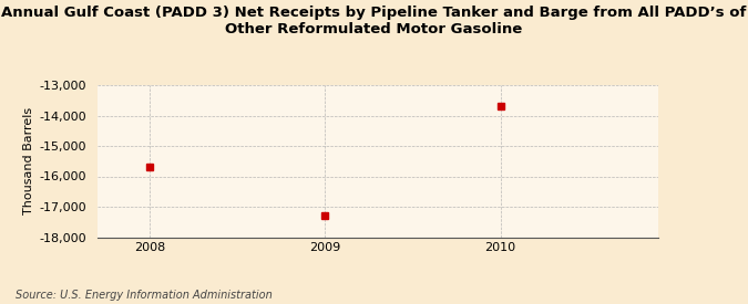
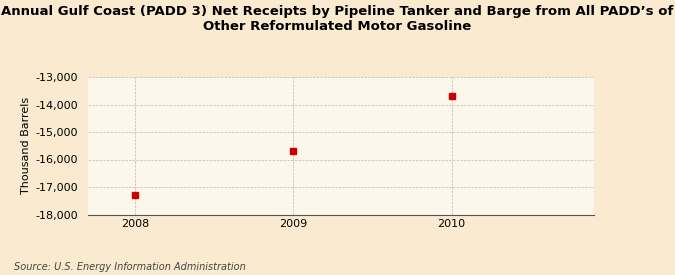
2008: -15,700 -> -17,300
2009: -17,300 -> -15,700
